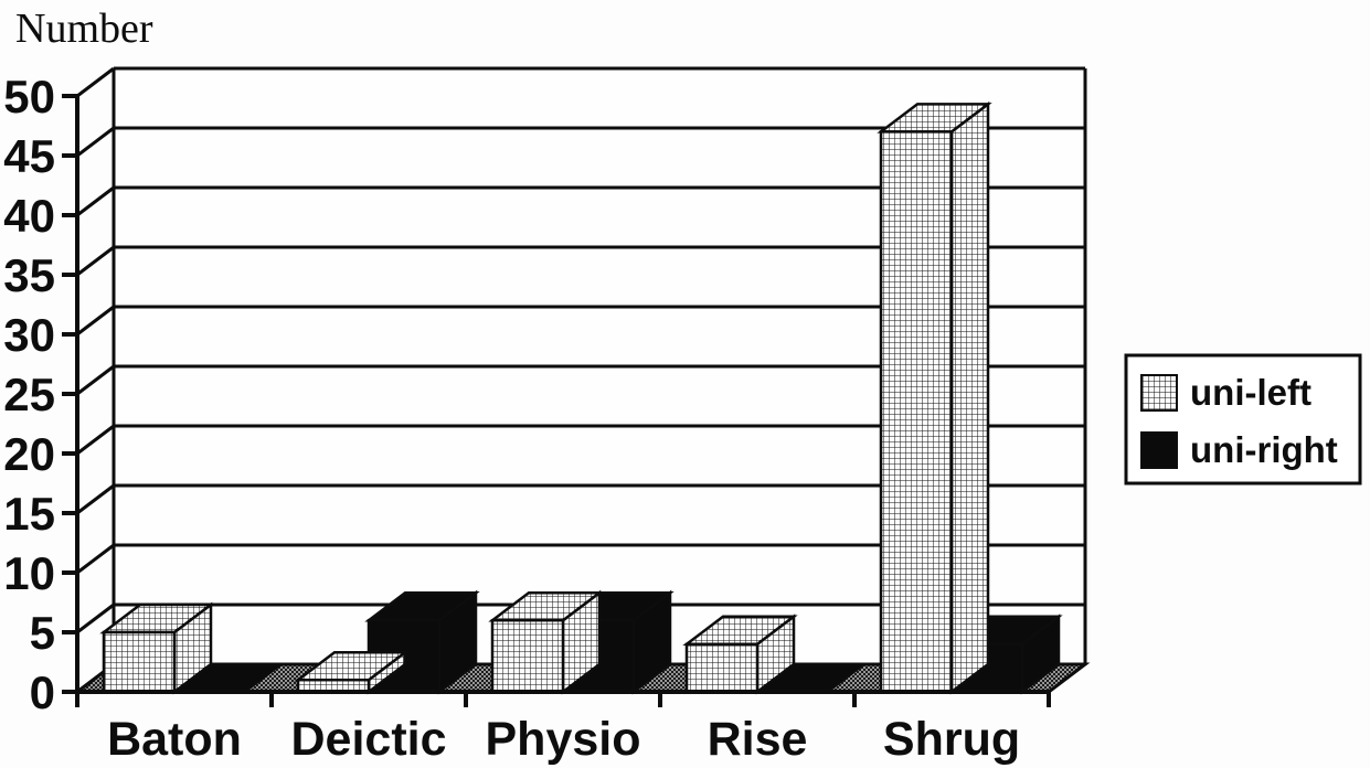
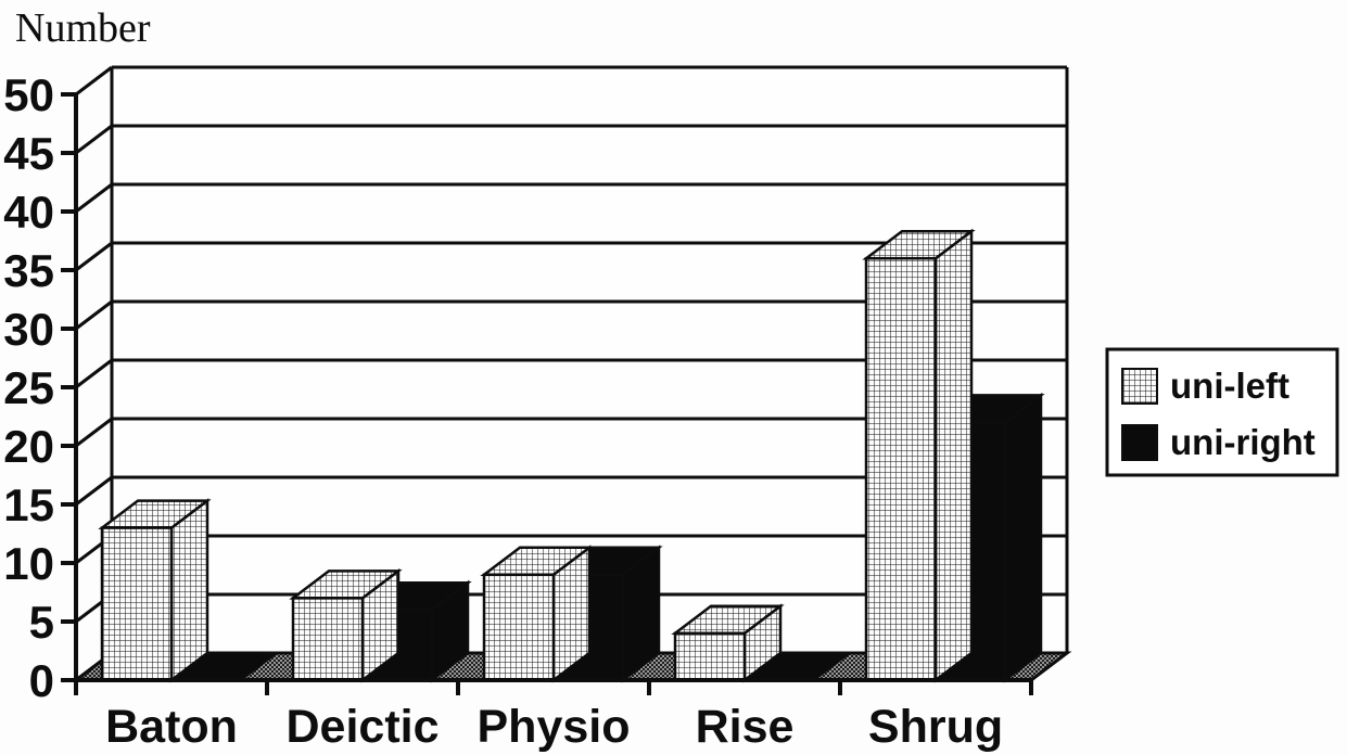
uni-left/Baton: 5 -> 13
uni-left/Deictic: 1 -> 7
uni-left/Physio: 6 -> 9
uni-right/Physio: 6 -> 9
uni-left/Shrug: 47 -> 36
uni-right/Shrug: 4 -> 22
